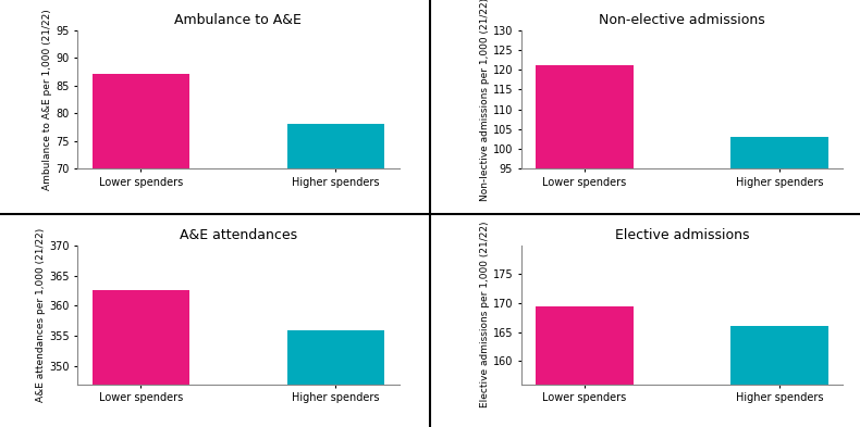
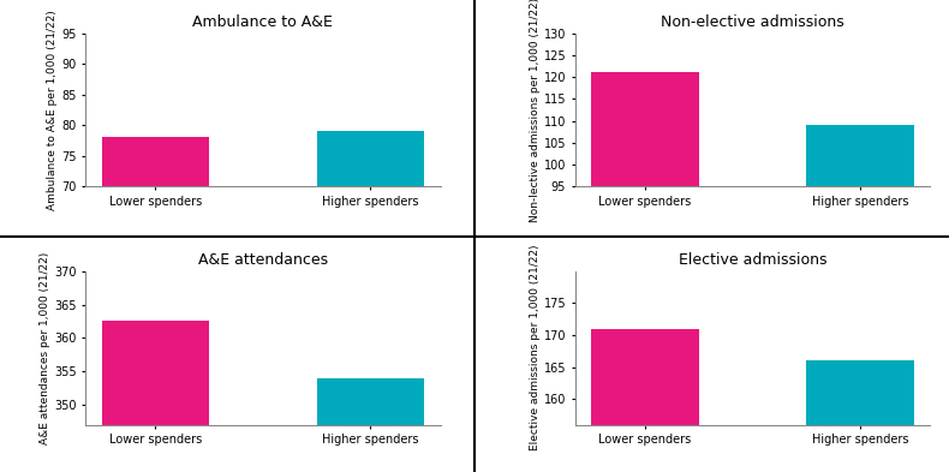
Ambulance to A&E/Lower spenders: 87 -> 78
Ambulance to A&E/Higher spenders: 78 -> 79
Non-elective admissions/Higher spenders: 103 -> 109
A&E attendances/Higher spenders: 356.0 -> 354.0
Elective admissions/Lower spenders: 169.5 -> 171.0
